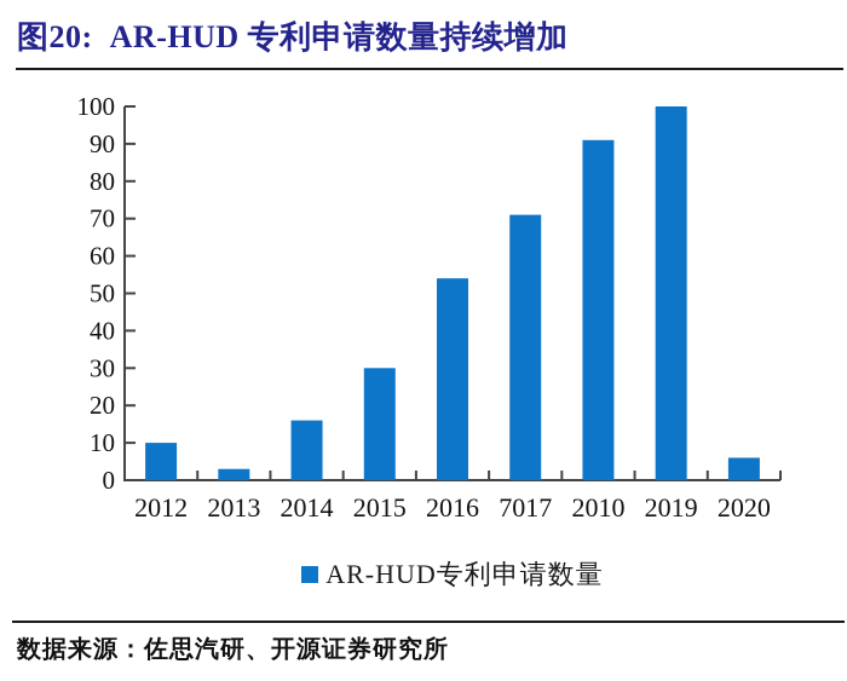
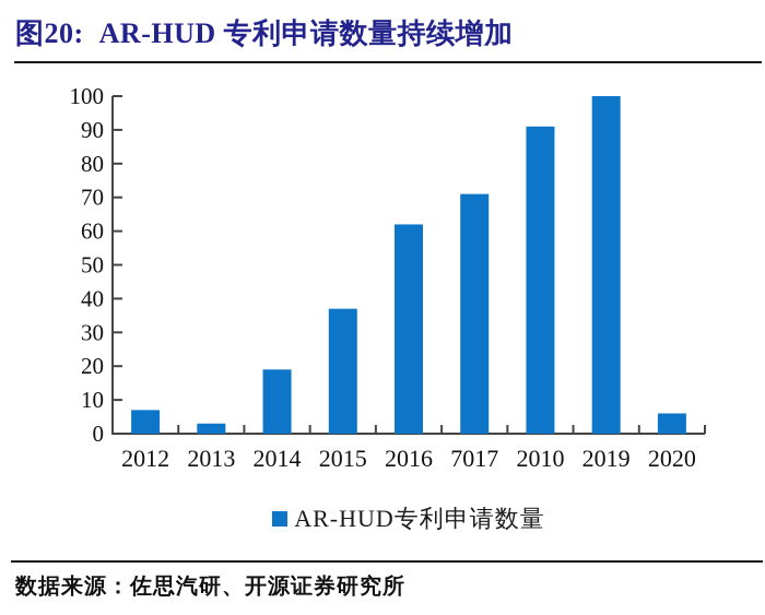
2012: 10 -> 7
2014: 16 -> 19
2015: 30 -> 37
2016: 54 -> 62
